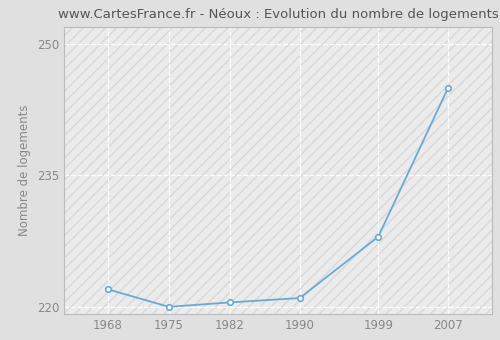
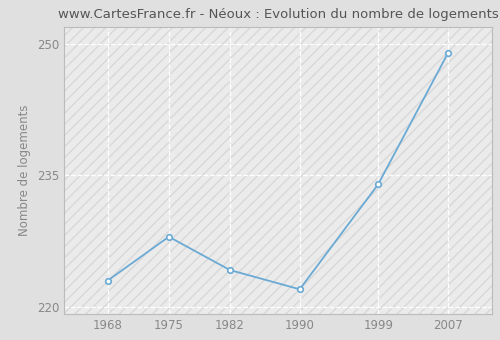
1968: 222.0 -> 223.0
1975: 220.0 -> 228.0
1982: 220.5 -> 224.2
1990: 221.0 -> 222.0
1999: 228.0 -> 234.0
2007: 245.0 -> 249.0
